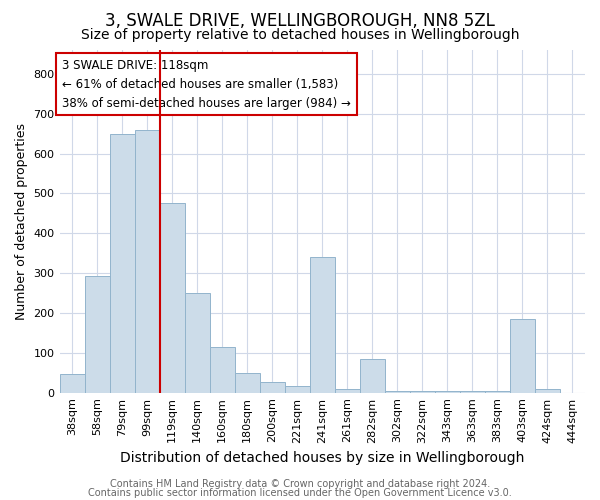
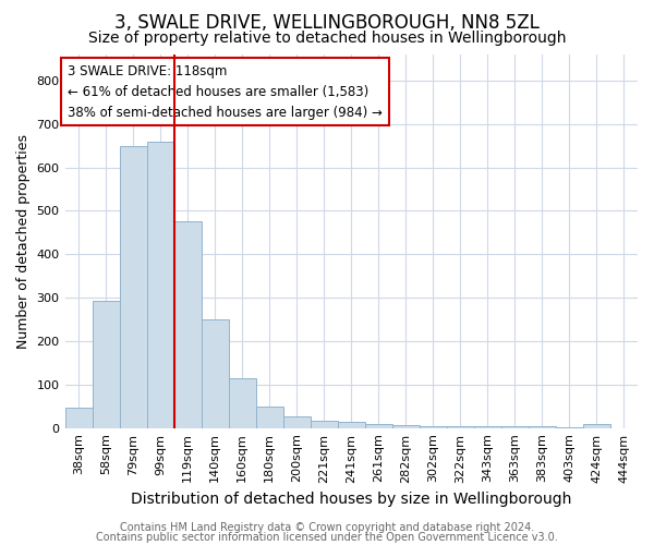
241sqm: 340 -> 14
282sqm: 85 -> 6
403sqm: 185 -> 1
